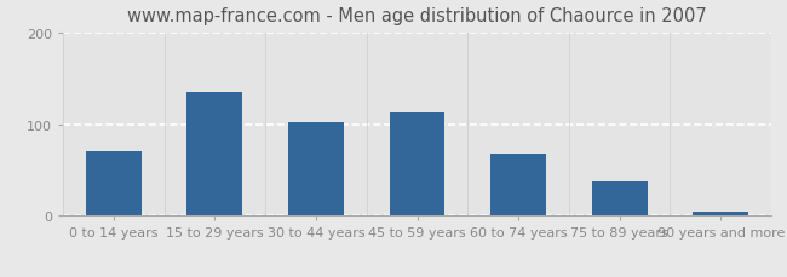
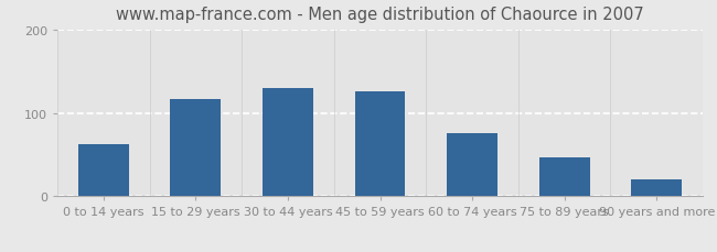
0 to 14 years: 70 -> 62
15 to 29 years: 135 -> 116
30 to 44 years: 102 -> 130
45 to 59 years: 113 -> 126
60 to 74 years: 68 -> 76
75 to 89 years: 37 -> 46
90 years and more: 5 -> 20
